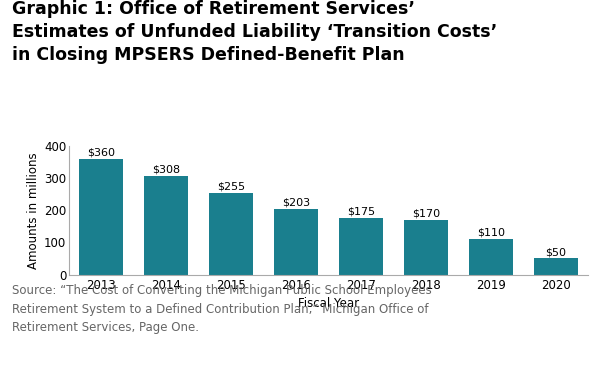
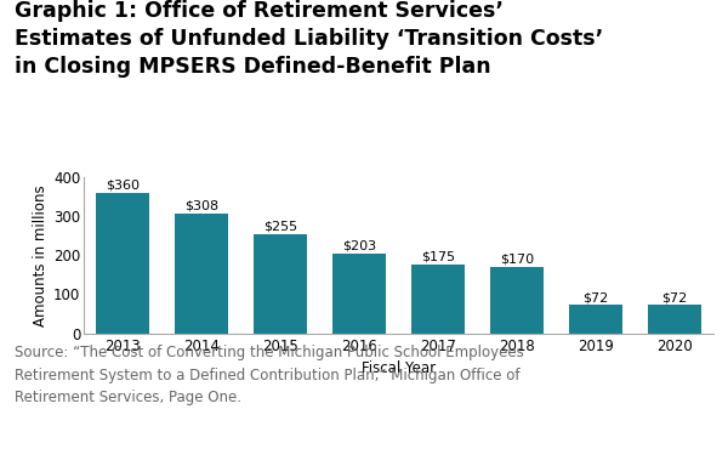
2019: $110 -> $72
2020: $50 -> $72
